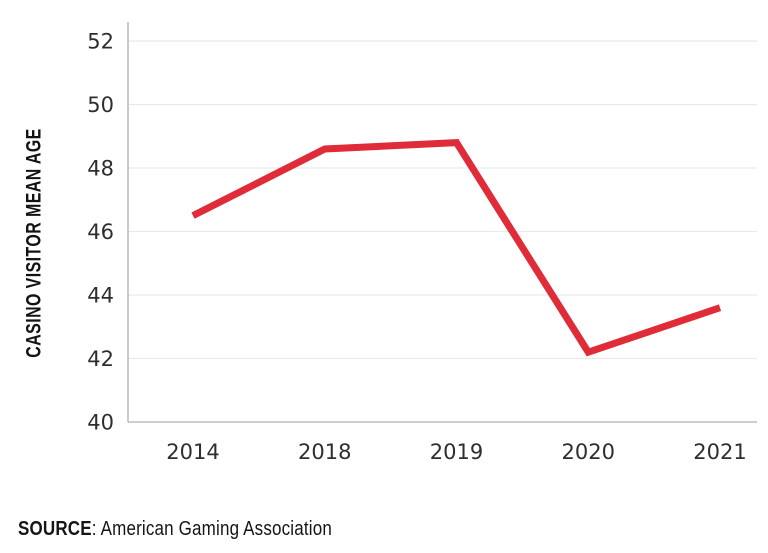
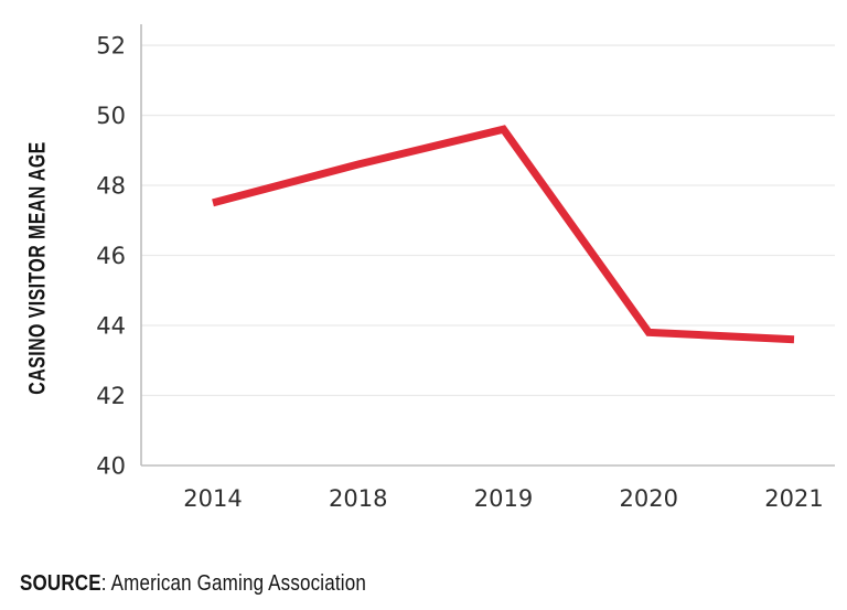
2014: 46.5 -> 47.5
2019: 48.8 -> 49.6
2020: 42.2 -> 43.8
